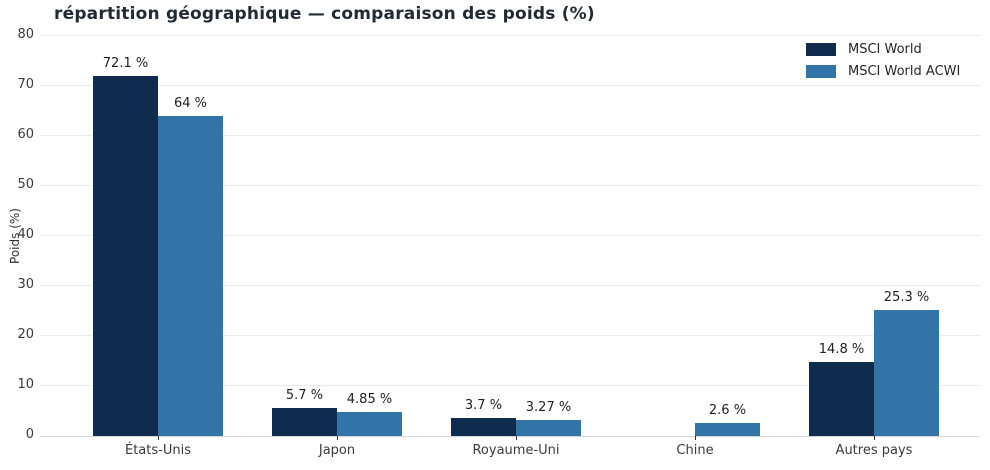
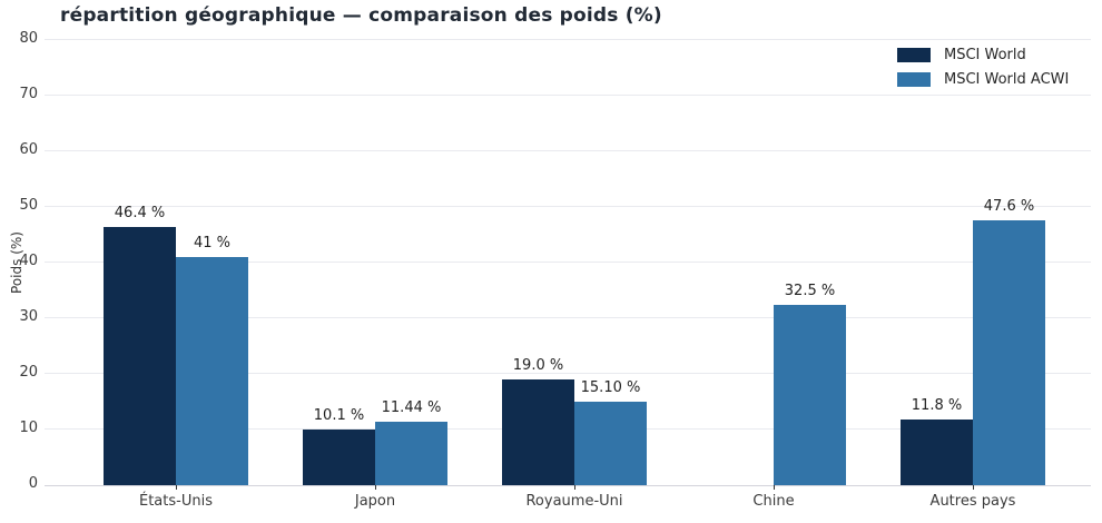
MSCI World/États-Unis: 72.1 -> 46.4
MSCI World ACWI/États-Unis: 64 -> 41
MSCI World/Japon: 5.7 -> 10.1
MSCI World ACWI/Japon: 4.85 -> 11.44
MSCI World/Royaume-Uni: 3.7 -> 19.0
MSCI World ACWI/Royaume-Uni: 3.27 -> 15.10
MSCI World ACWI/Chine: 2.6 -> 32.5
MSCI World/Autres pays: 14.8 -> 11.8
MSCI World ACWI/Autres pays: 25.3 -> 47.6
